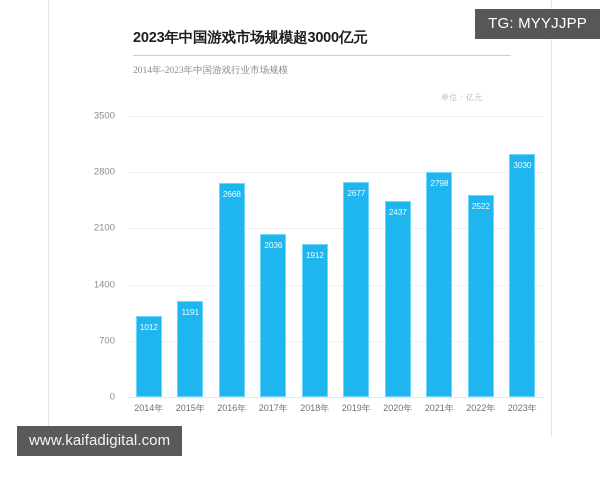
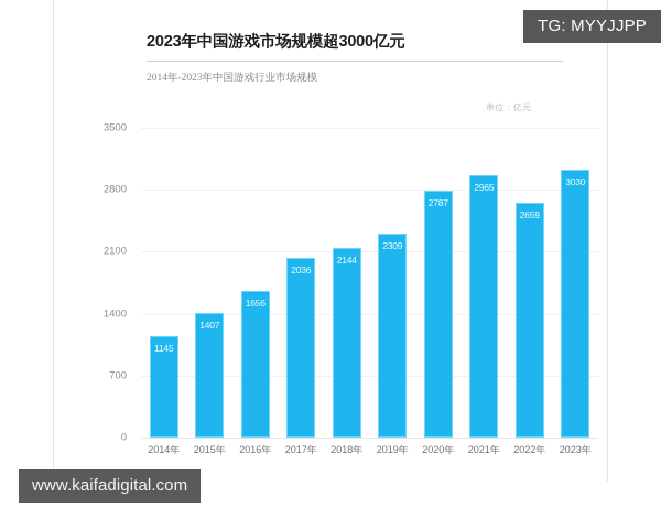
2014年: 1012 -> 1145
2015年: 1191 -> 1407
2016年: 2668 -> 1656
2018年: 1912 -> 2144
2019年: 2677 -> 2309
2020年: 2437 -> 2787
2021年: 2798 -> 2965
2022年: 2522 -> 2659
